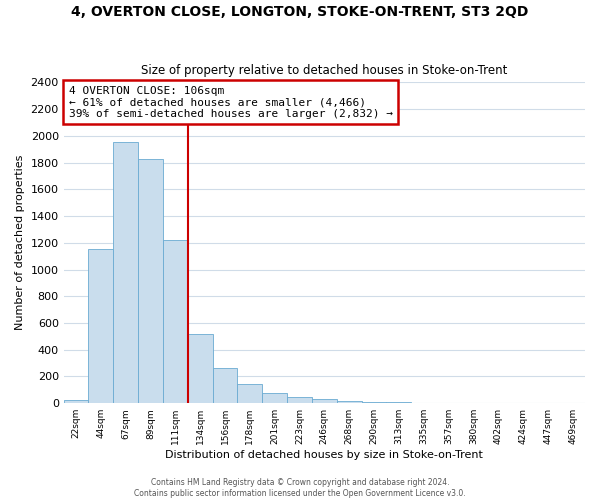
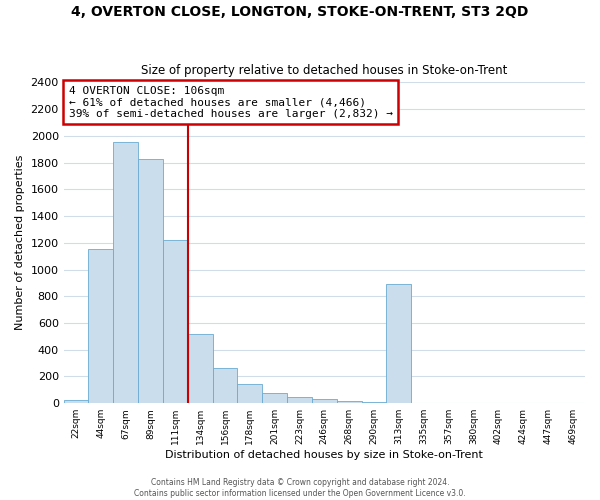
313sqm: 10 -> 890
